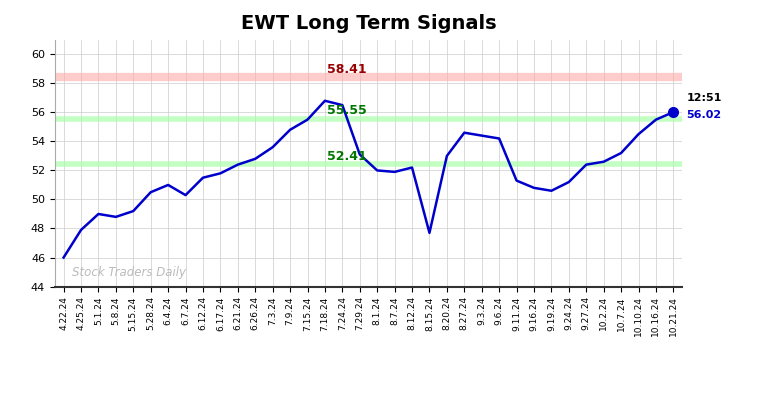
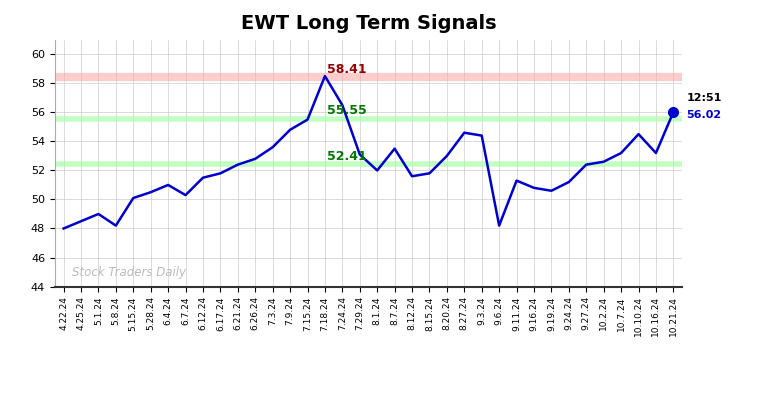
4.22.24: 46.0 -> 48.0
4.25.24: 47.9 -> 48.5
5.8.24: 48.8 -> 48.2
5.15.24: 49.2 -> 50.1
7.18.24: 56.8 -> 58.5
8.7.24: 51.9 -> 53.5
8.12.24: 52.2 -> 51.6
8.15.24: 47.7 -> 51.8
9.6.24: 54.2 -> 48.2
10.16.24: 55.5 -> 53.2
